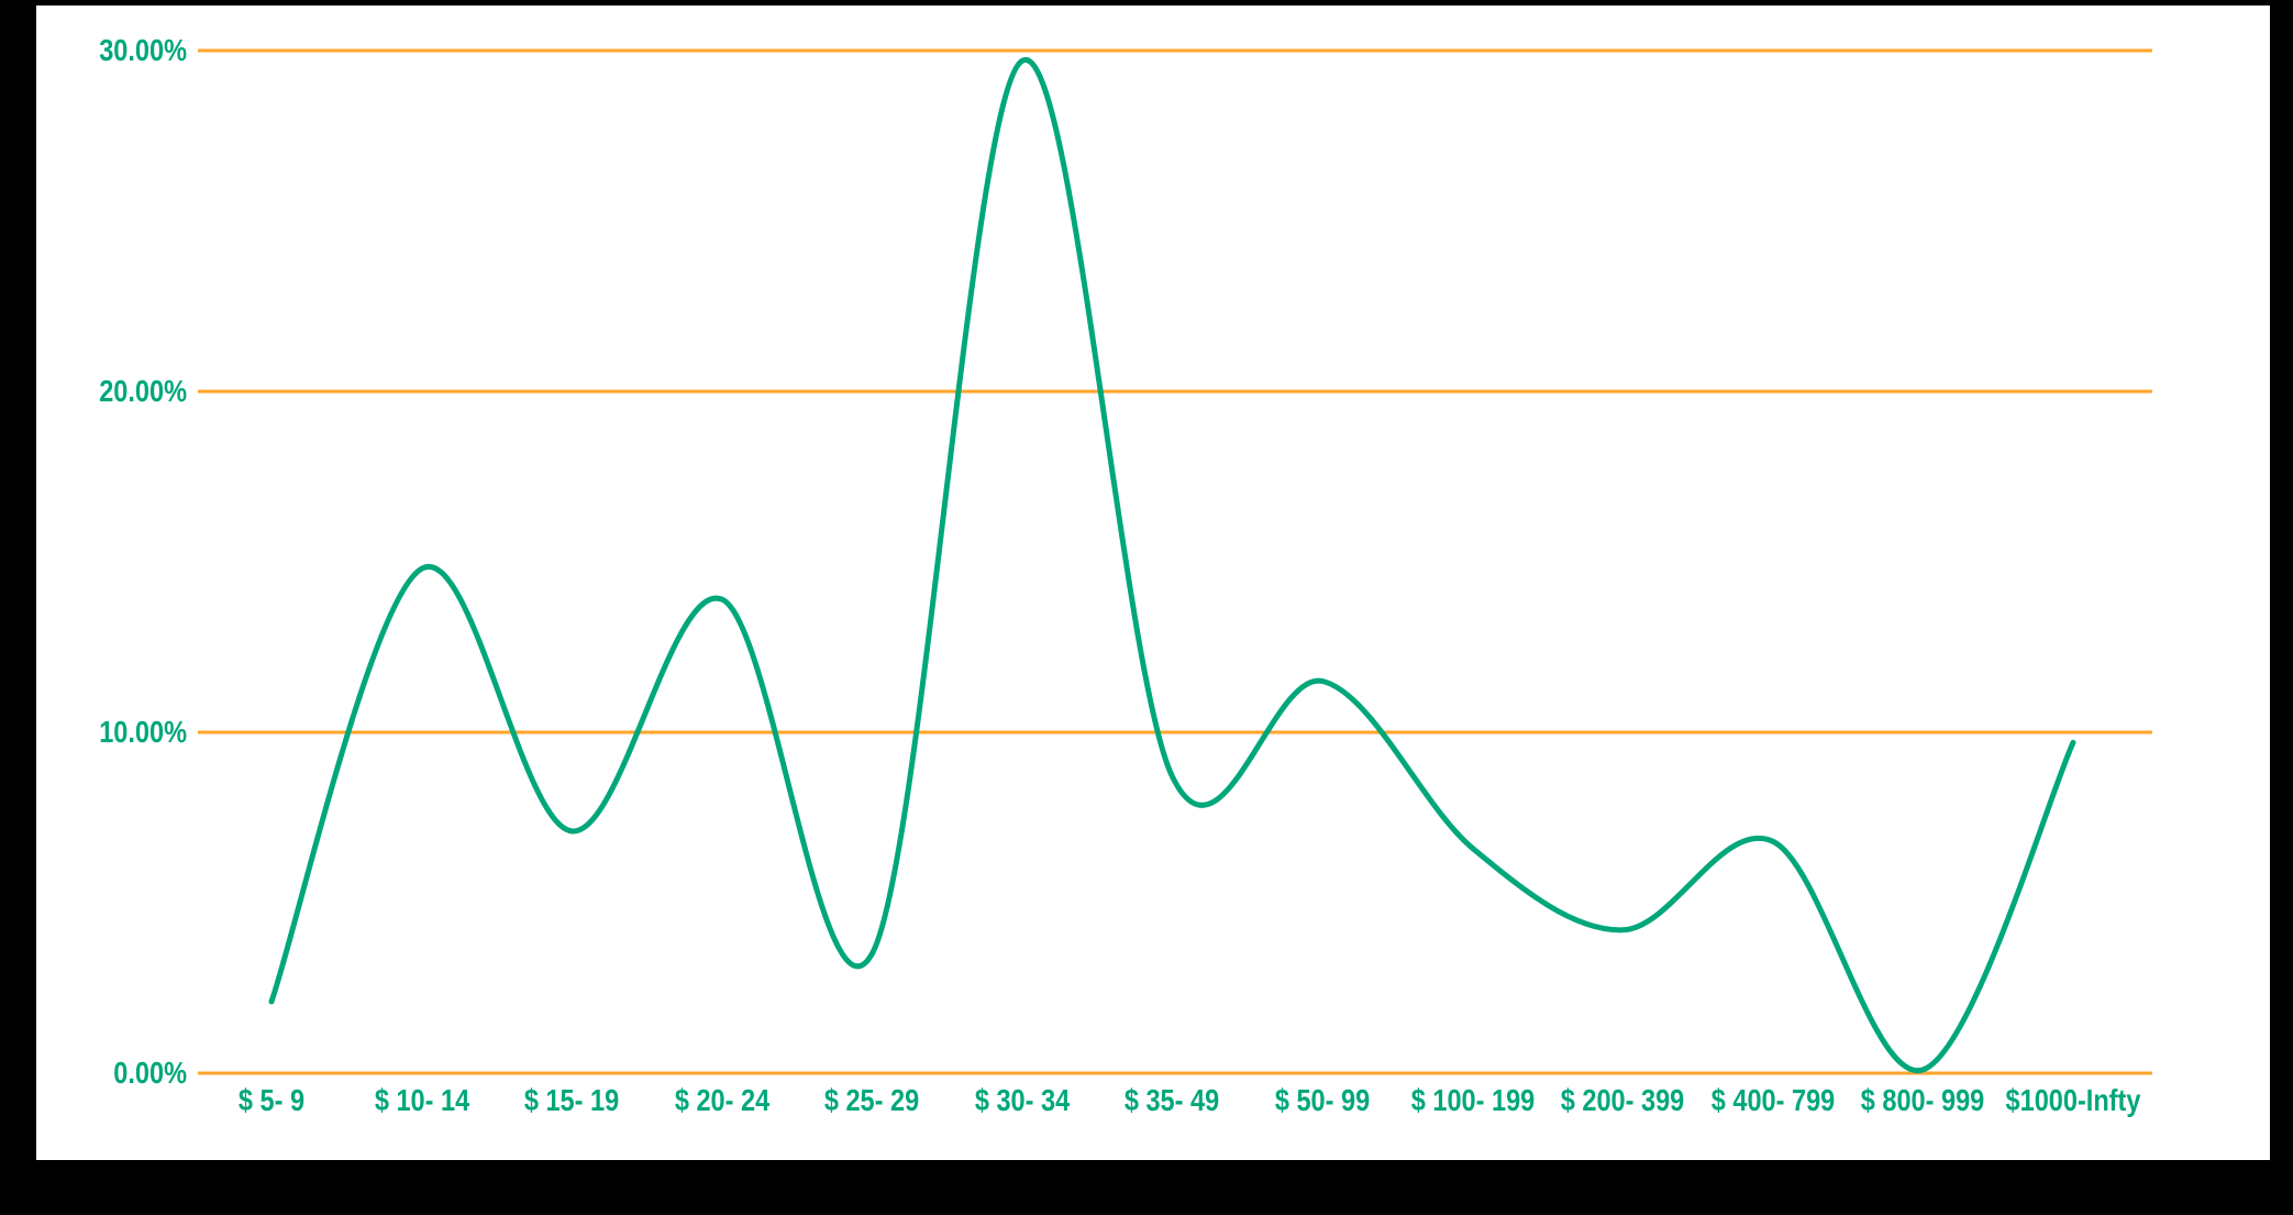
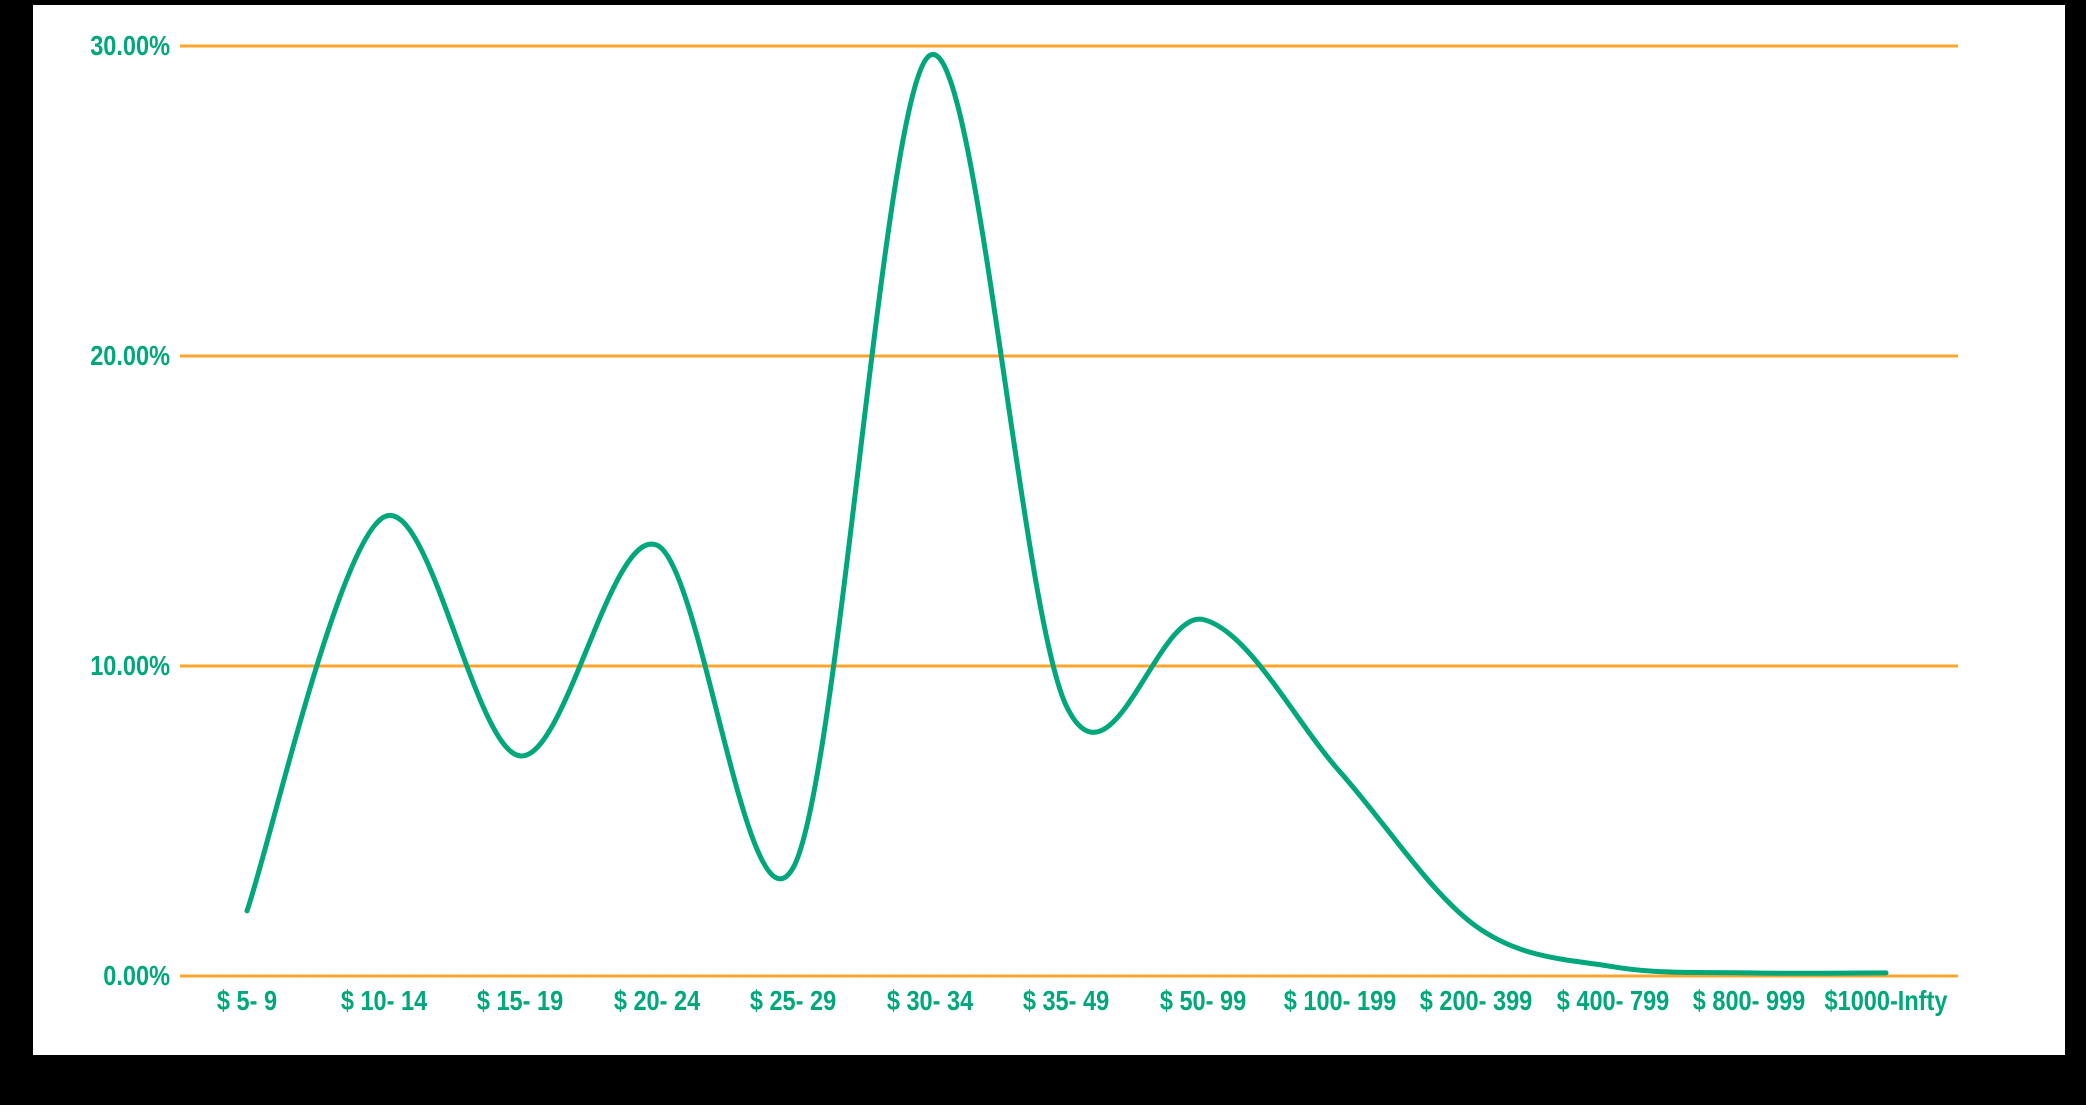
$ 200- 399: 4.2% -> 1.6%
$ 400- 799: 6.8% -> 0.3%
$1000-Infty: 9.7% -> 0.1%
